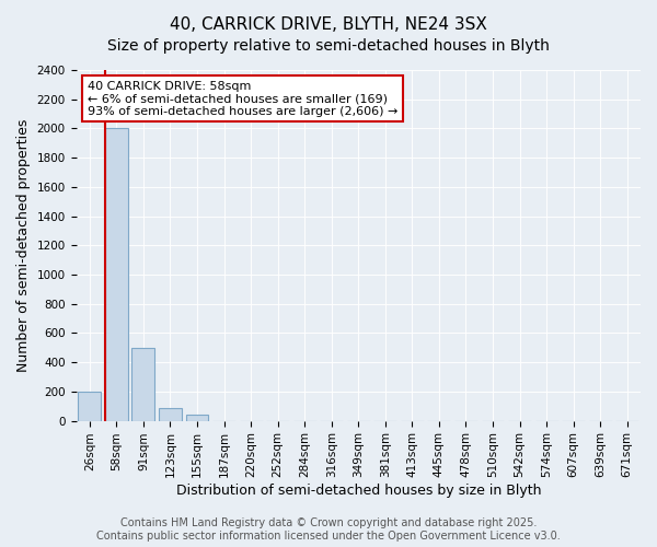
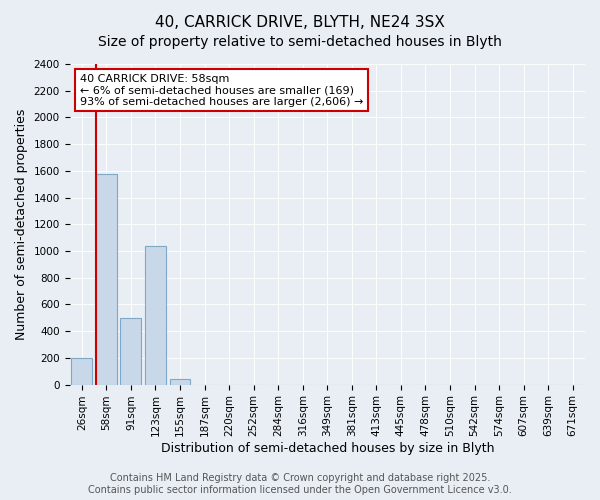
58sqm: 2000 -> 1580
123sqm: 90 -> 1040
